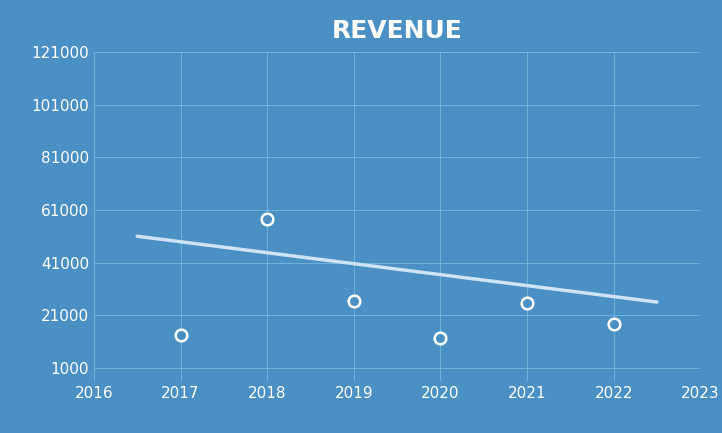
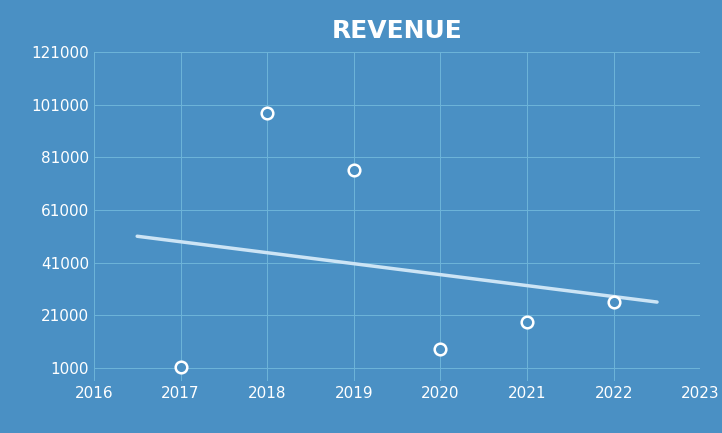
2017: 13500 -> 1200
2018: 57500 -> 98000
2019: 26500 -> 76000
2020: 12500 -> 8000
2021: 25500 -> 18500
2022: 17500 -> 26000
